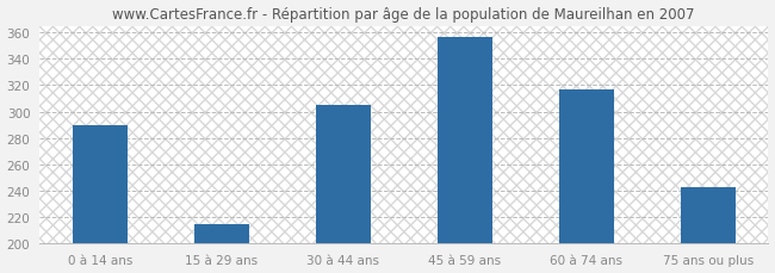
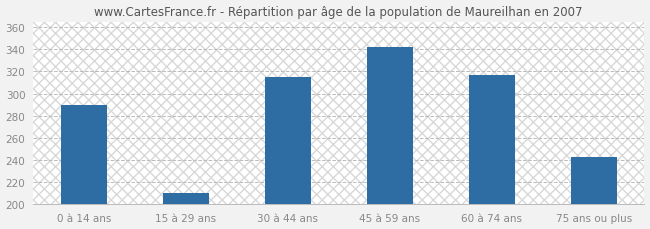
15 à 29 ans: 215 -> 210
30 à 44 ans: 305 -> 315
45 à 59 ans: 356 -> 342
